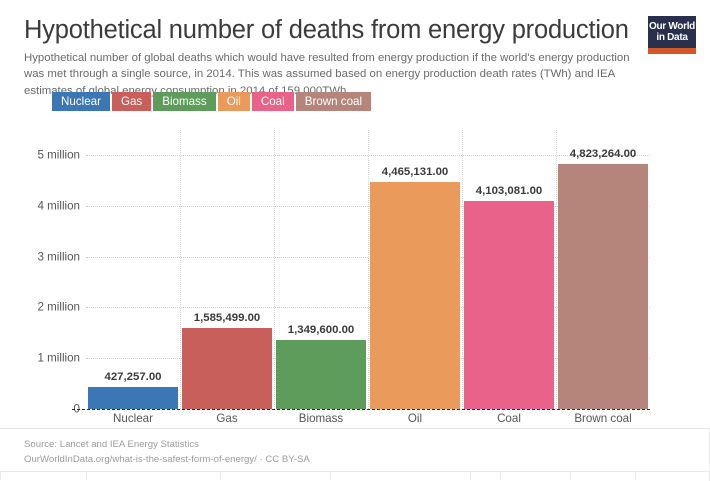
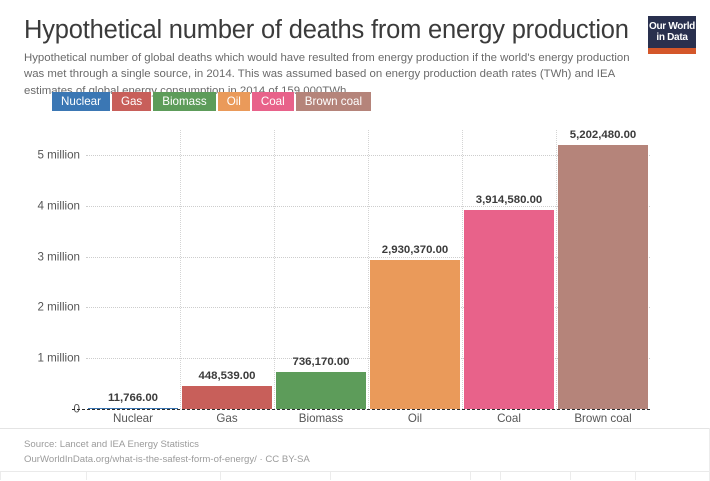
Nuclear: 427,257.00 -> 11,766.00
Gas: 1,585,499.00 -> 448,539.00
Biomass: 1,349,600.00 -> 736,170.00
Oil: 4,465,131.00 -> 2,930,370.00
Coal: 4,103,081.00 -> 3,914,580.00
Brown coal: 4,823,264.00 -> 5,202,480.00
